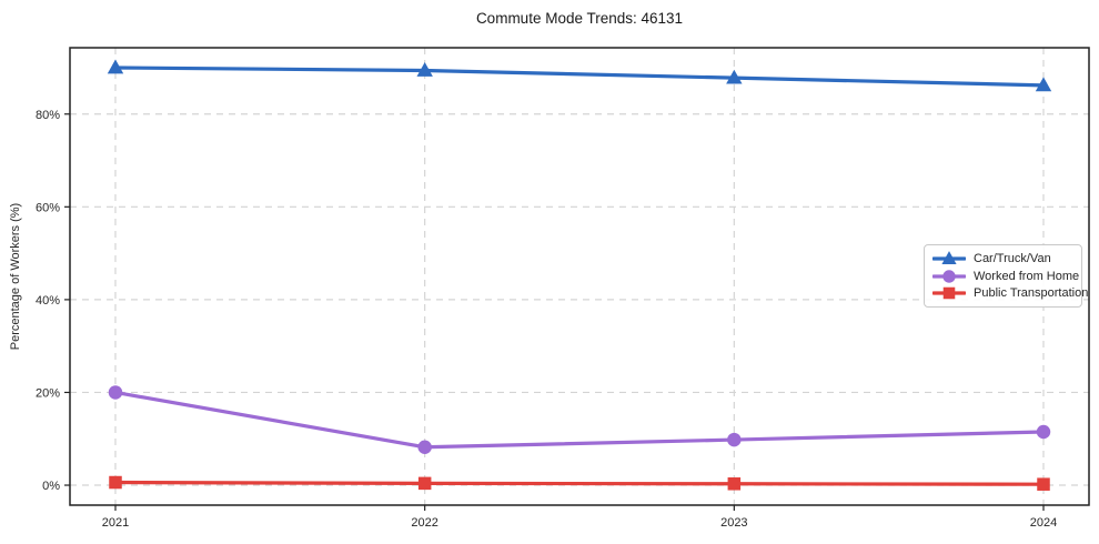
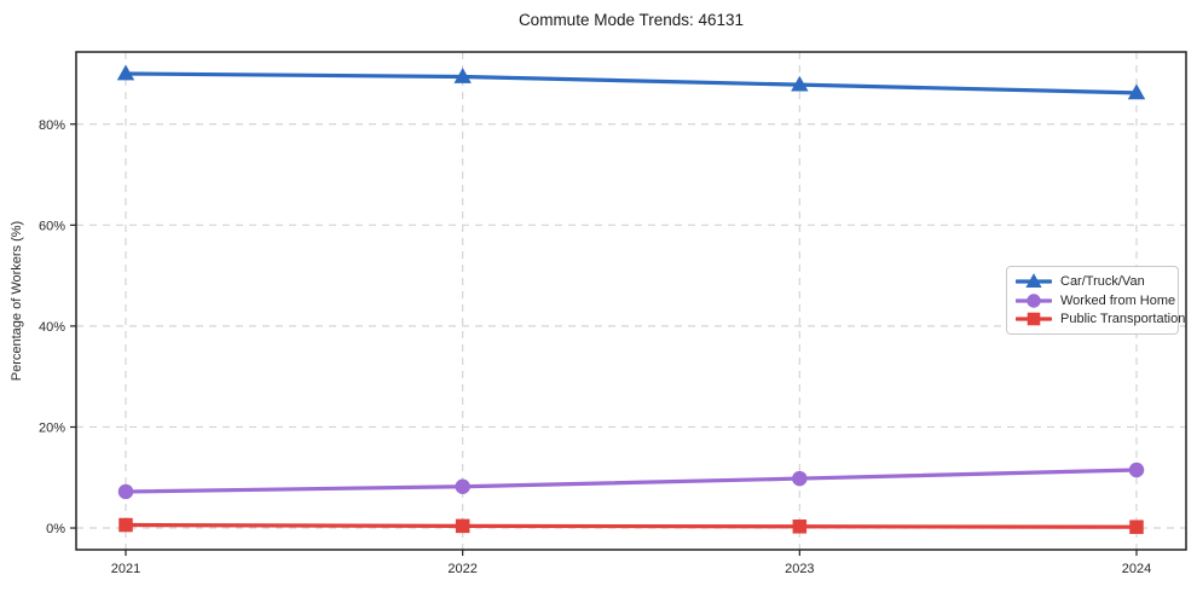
Worked from Home/2021: 20% -> 7%
